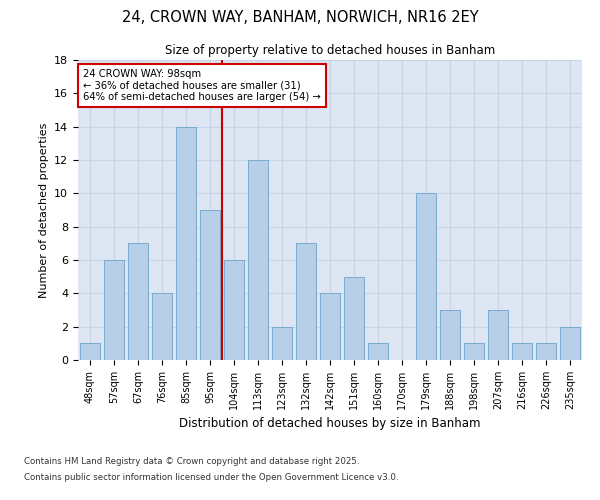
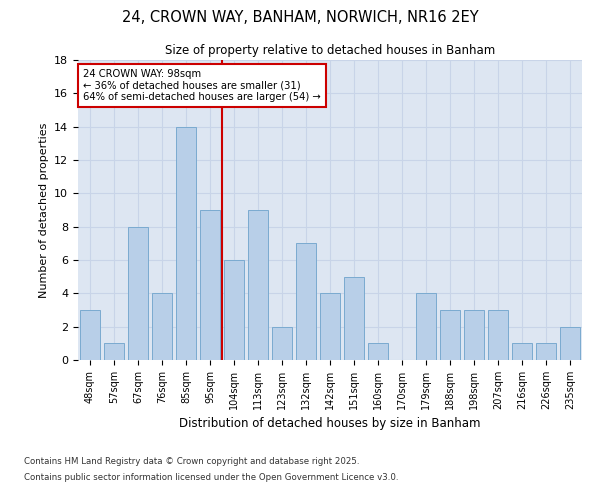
48sqm: 1 -> 3
57sqm: 6 -> 1
67sqm: 7 -> 8
113sqm: 12 -> 9
179sqm: 10 -> 4
198sqm: 1 -> 3
